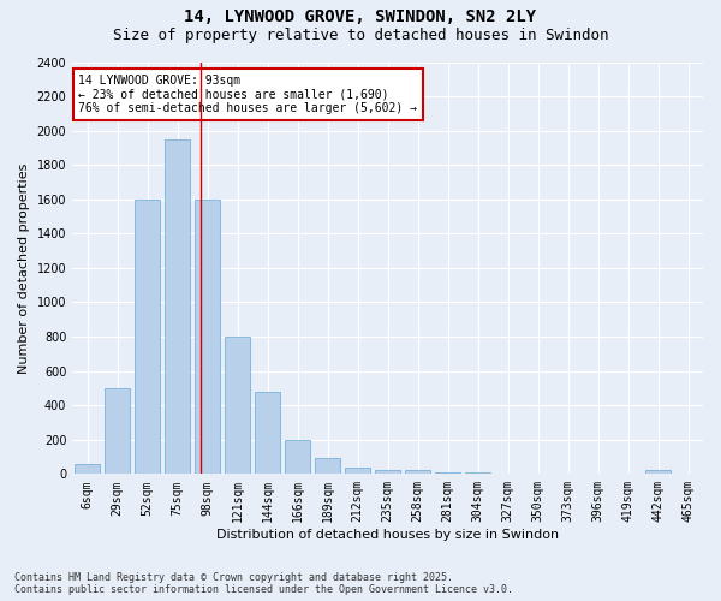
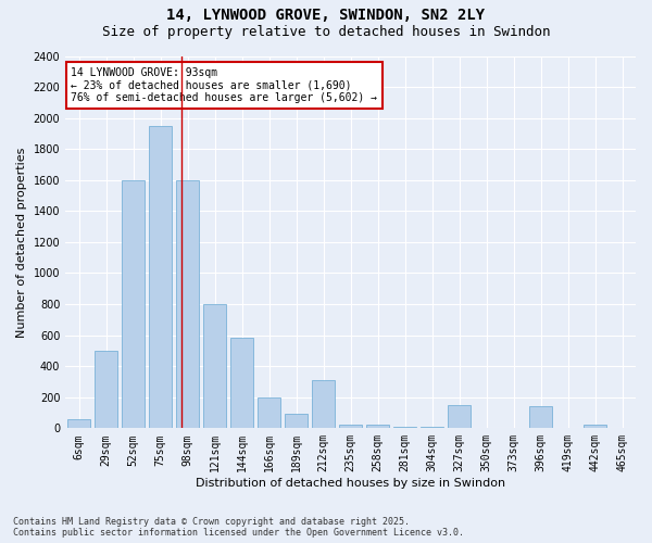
144sqm: 480 -> 580
212sqm: 40 -> 310
327sqm: 0 -> 150
396sqm: 0 -> 140
